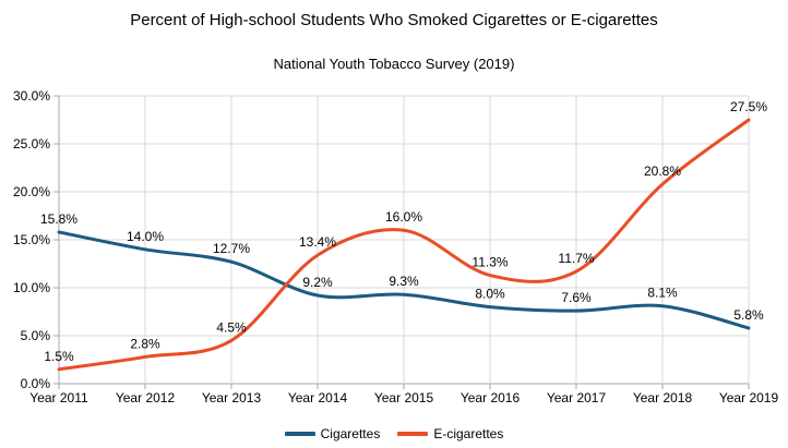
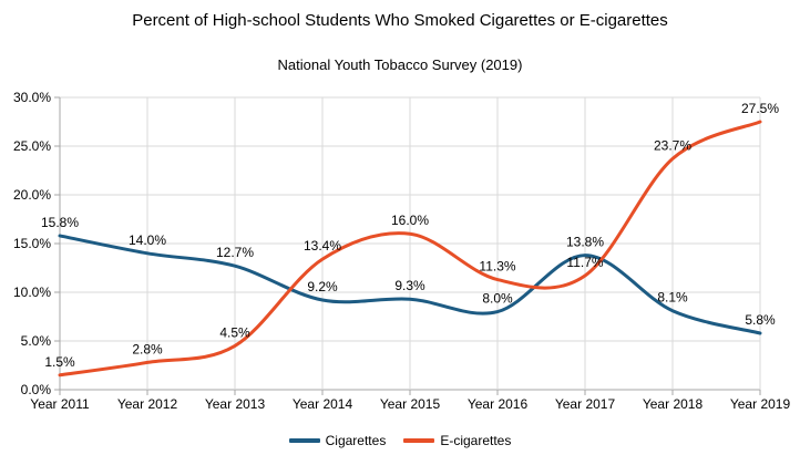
Cigarettes/Year 2017: 7.6% -> 13.8%
E-cigarettes/Year 2018: 20.8% -> 23.7%
